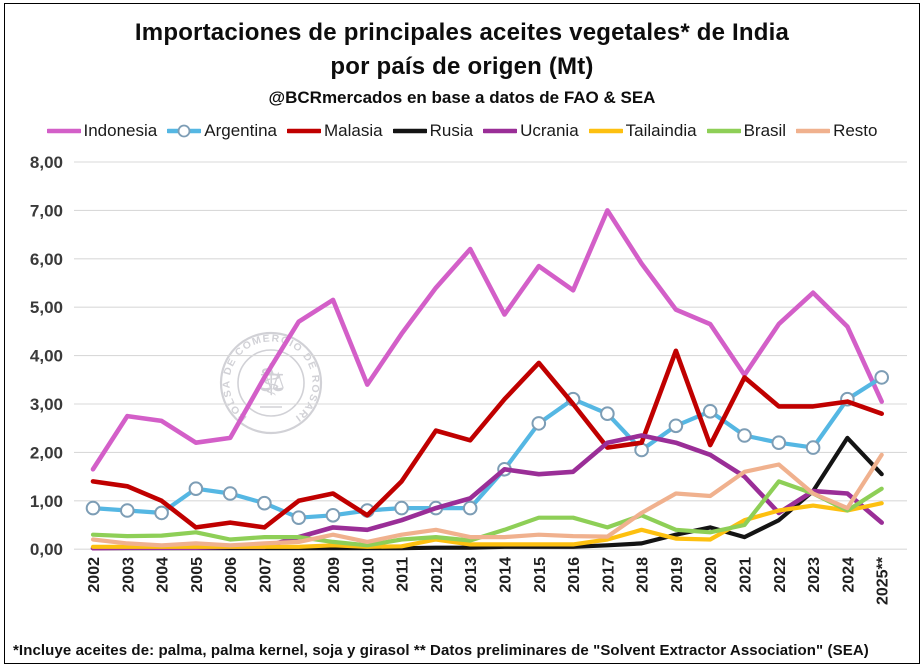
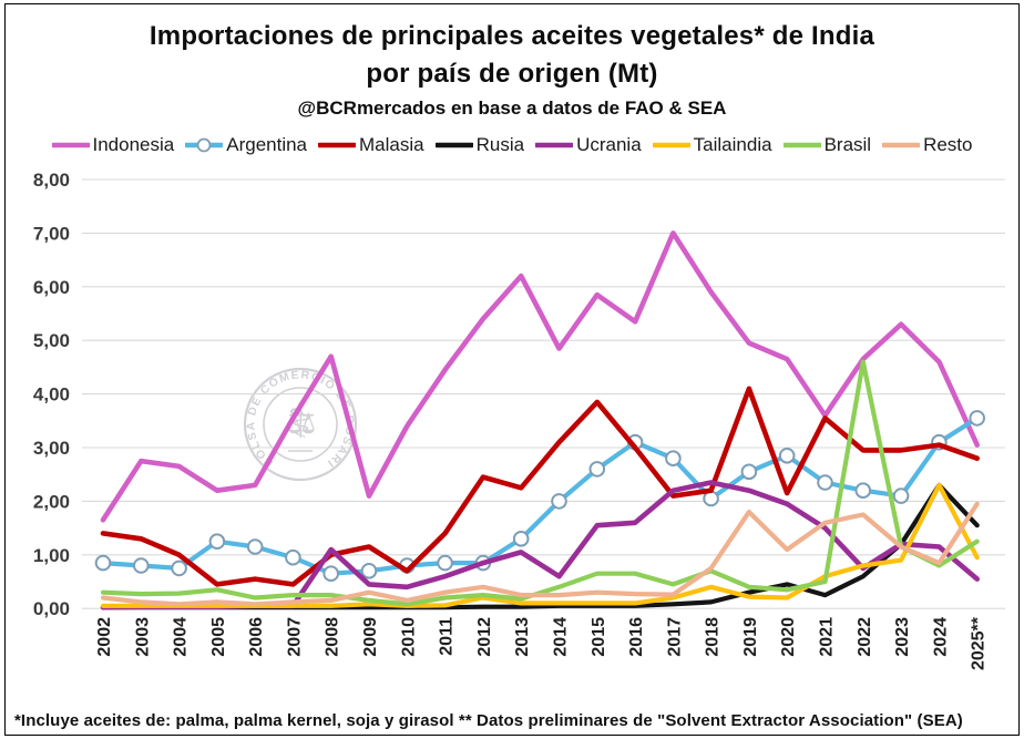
Ucrania/2008: 0,2 -> 1,1
Indonesia/2009: 5,2 -> 2,1
Argentina/2013: 0,8 -> 1,3
Argentina/2014: 1,6 -> 2,0
Ucrania/2014: 1,6 -> 0,6
Resto/2019: 1,1 -> 1,8
Brasil/2022: 1,4 -> 4,6
Tailaindia/2024: 0,8 -> 2,3
